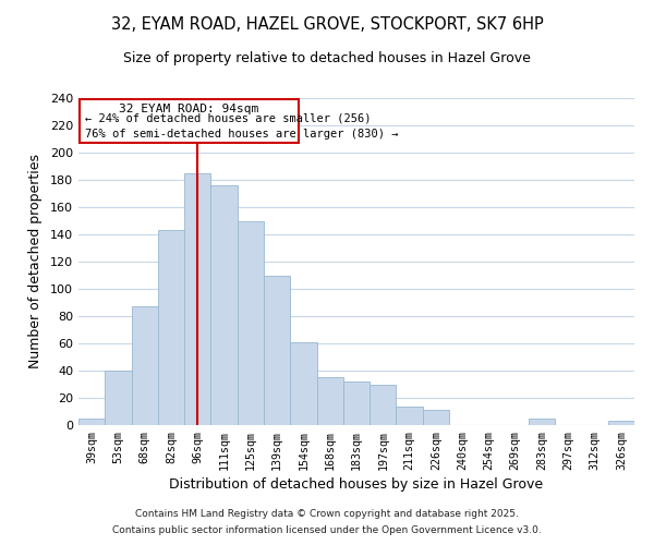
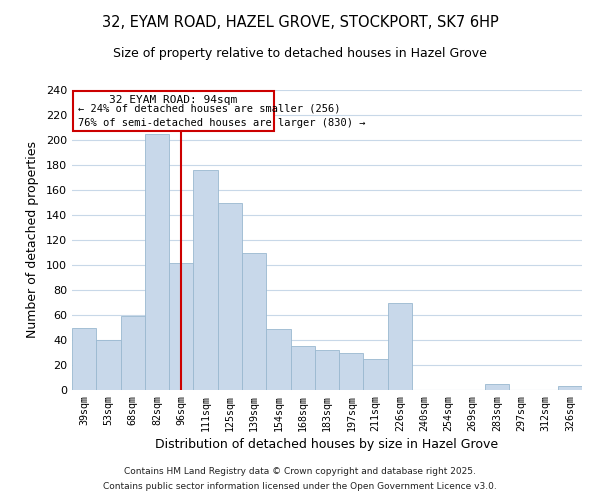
39sqm: 5 -> 50
68sqm: 87 -> 59
82sqm: 143 -> 205
96sqm: 185 -> 102
154sqm: 61 -> 49
211sqm: 14 -> 25
226sqm: 11 -> 70
